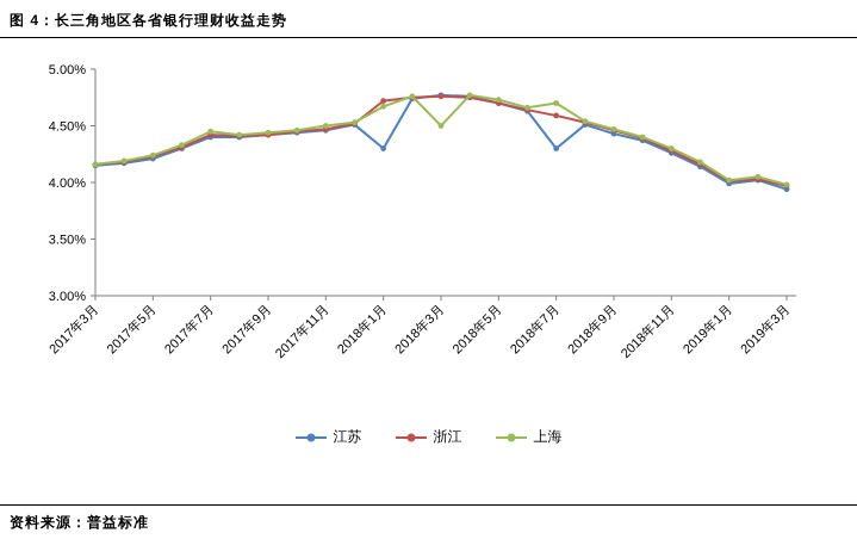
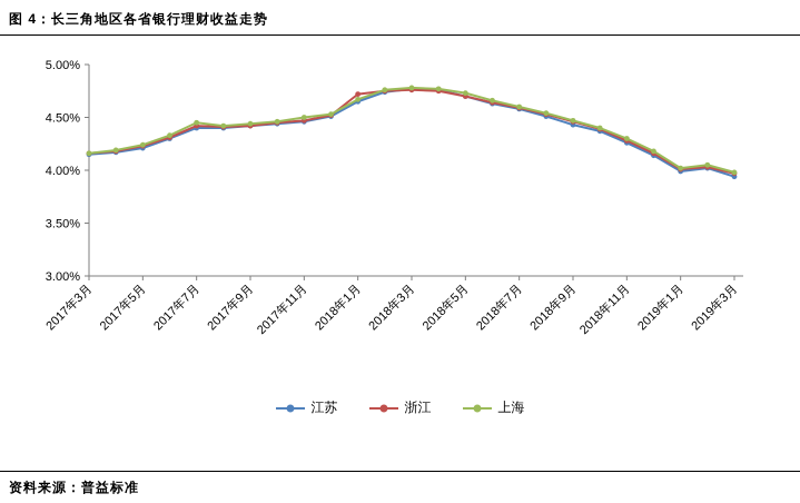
江苏/2018年1月: 4.3% -> 4.7%
上海/2018年3月: 4.5% -> 4.8%
江苏/2018年7月: 4.3% -> 4.6%
上海/2018年7月: 4.7% -> 4.6%
